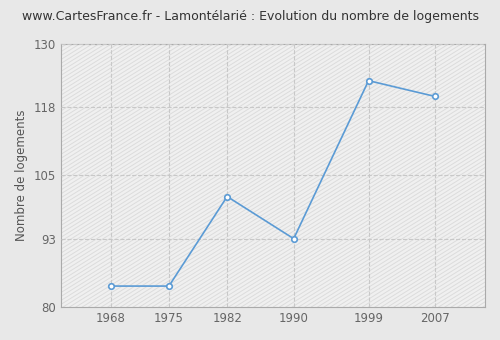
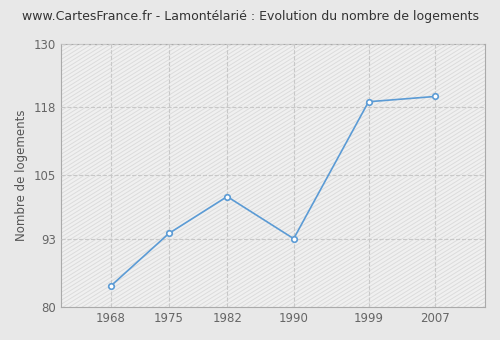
1975: 84 -> 94
1999: 123 -> 119
